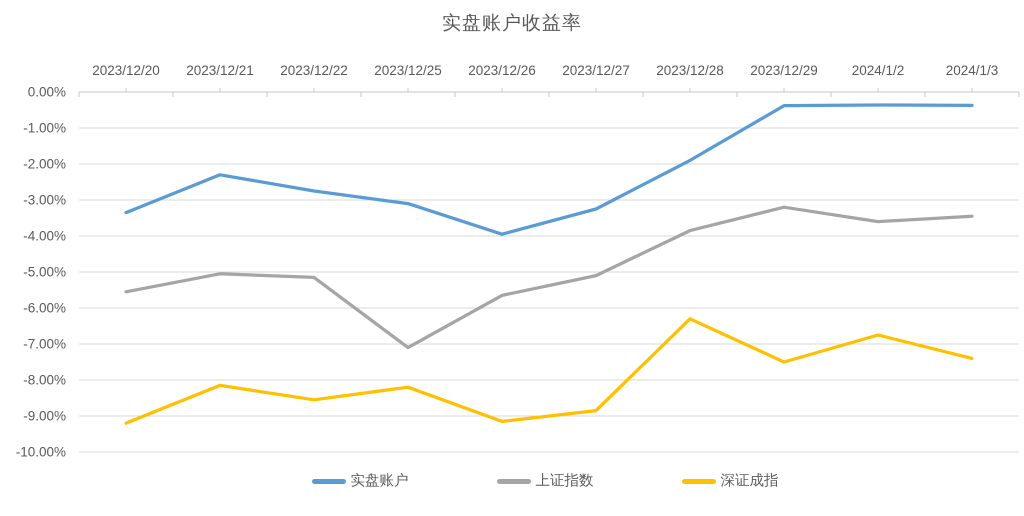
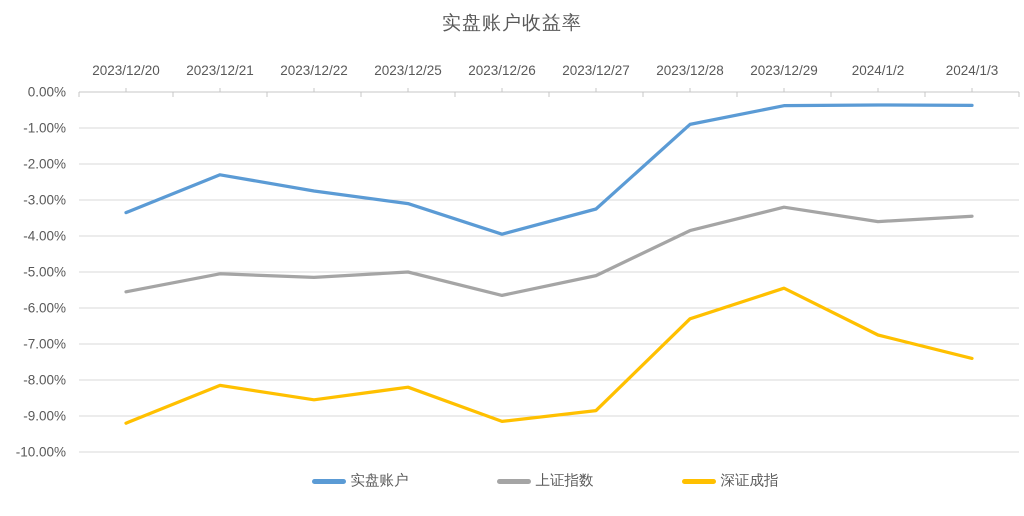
上证指数/2023/12/25: -7.1% -> -5.0%
实盘账户/2023/12/28: -1.9% -> -0.9%
深证成指/2023/12/29: -7.5% -> -5.5%
